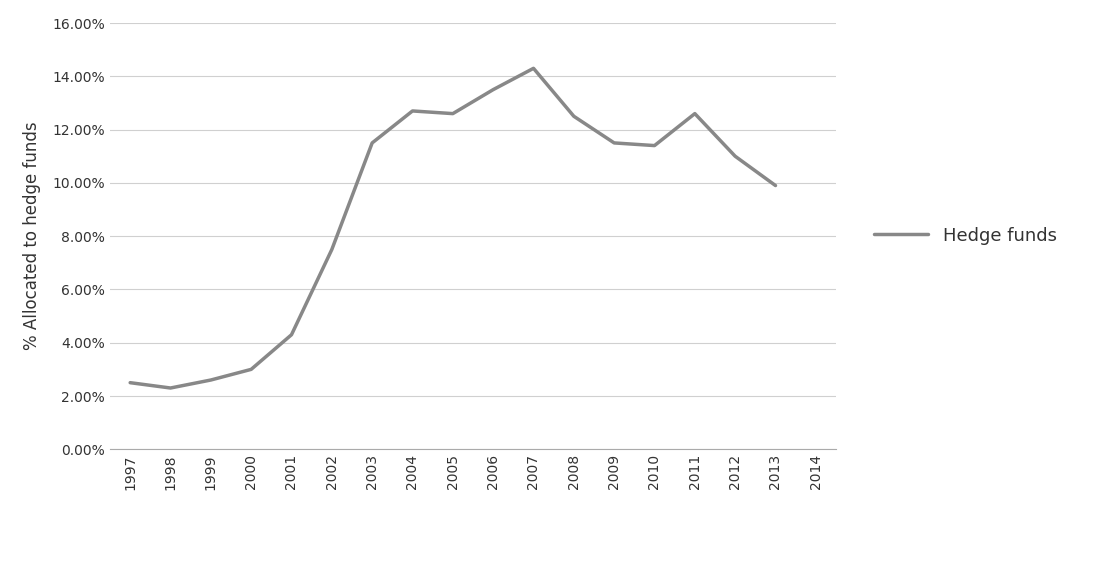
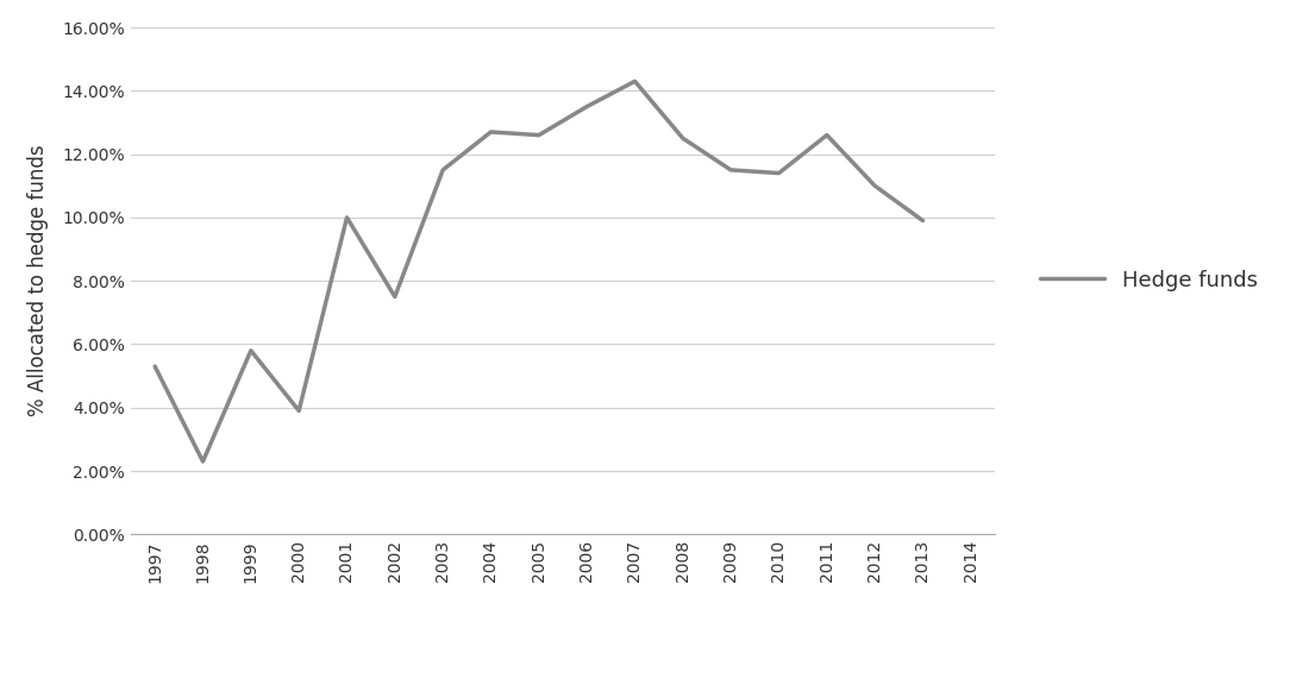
1997: 2.5% -> 5.3%
1999: 2.6% -> 5.8%
2000: 3.0% -> 3.9%
2001: 4.3% -> 10.0%
